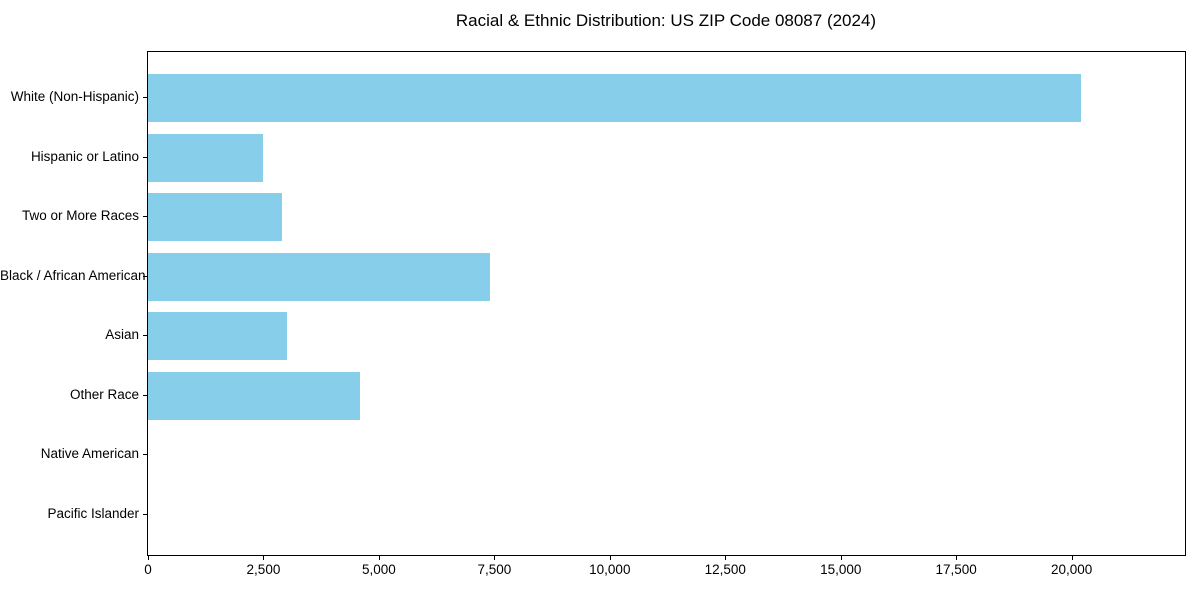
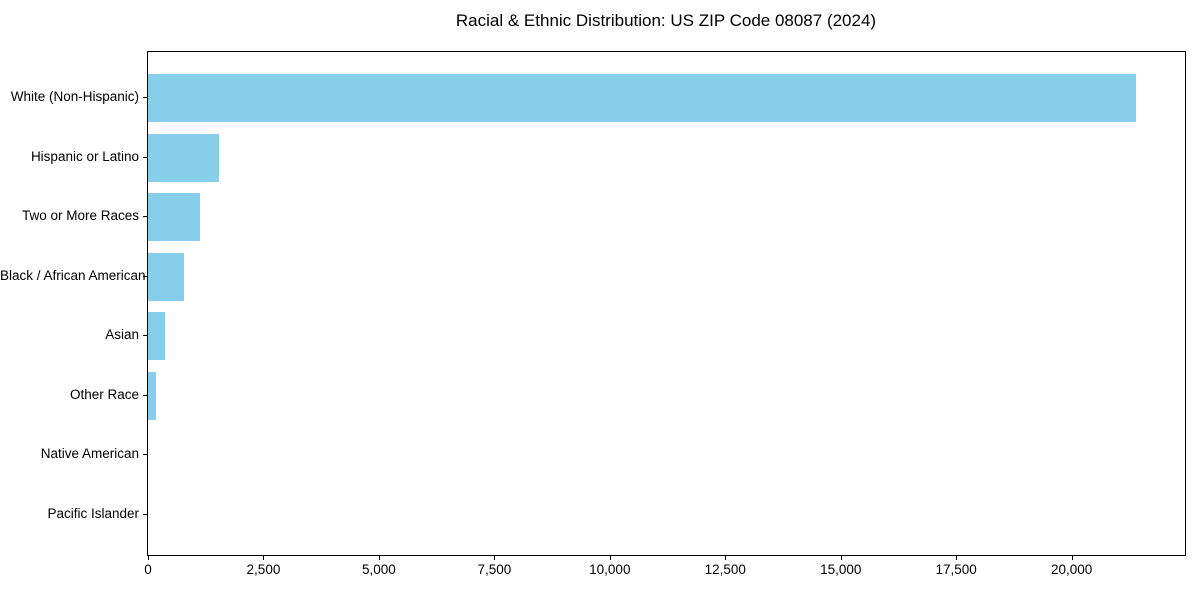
White (Non-Hispanic): 20200 -> 21400
Hispanic or Latino: 2500 -> 1500
Two or More Races: 2900 -> 1100
Black / African American: 7400 -> 800
Asian: 3000 -> 400
Other Race: 4600 -> 200
